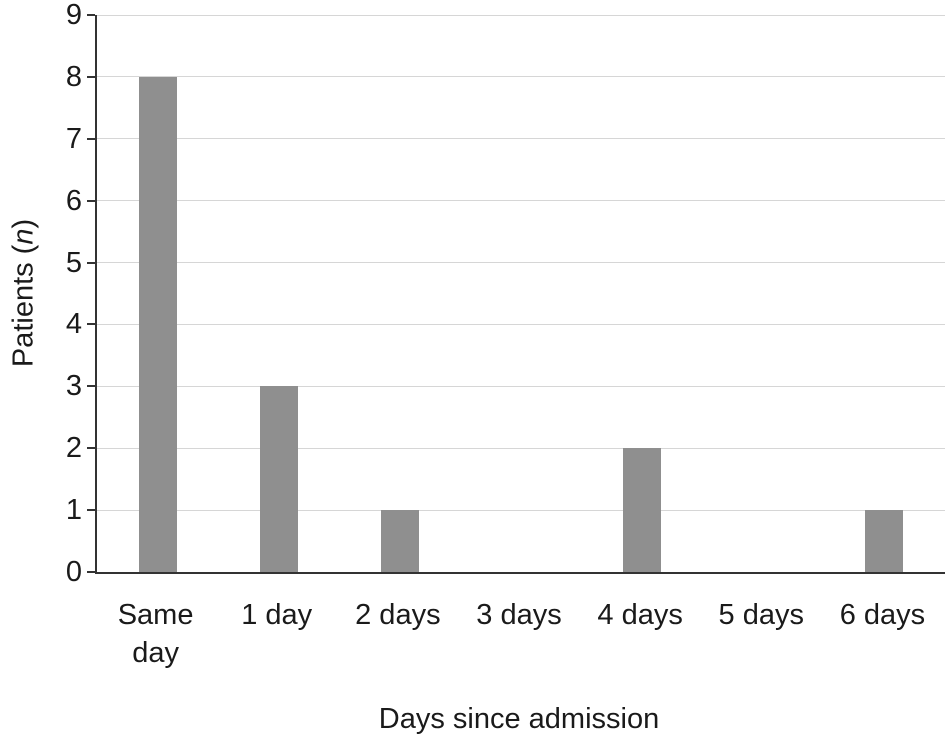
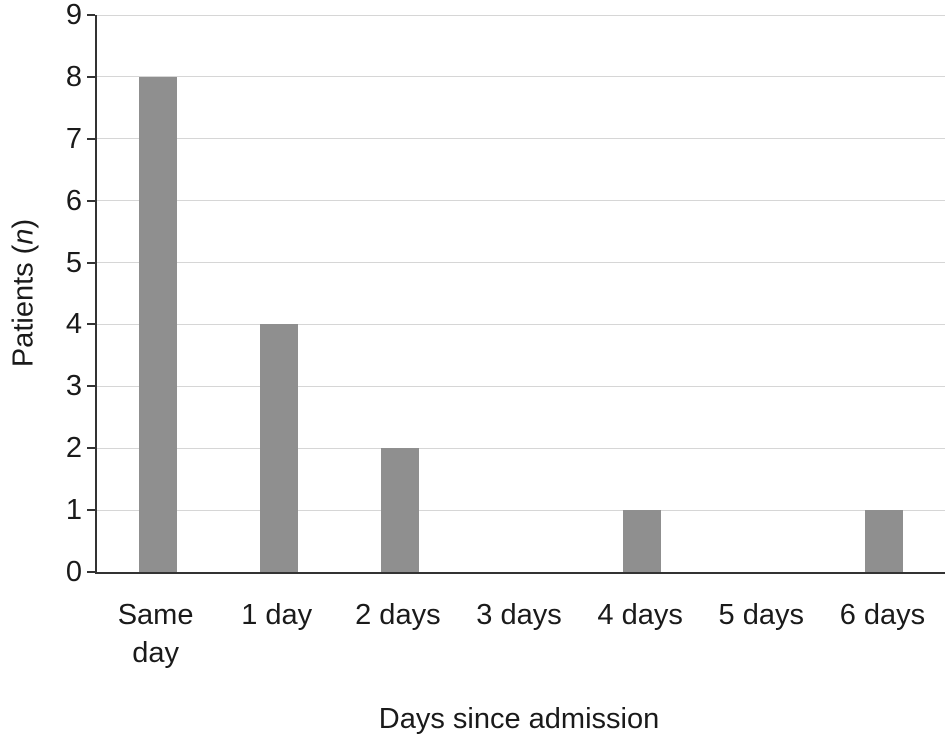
1 day: 3 -> 4
2 days: 1 -> 2
4 days: 2 -> 1
